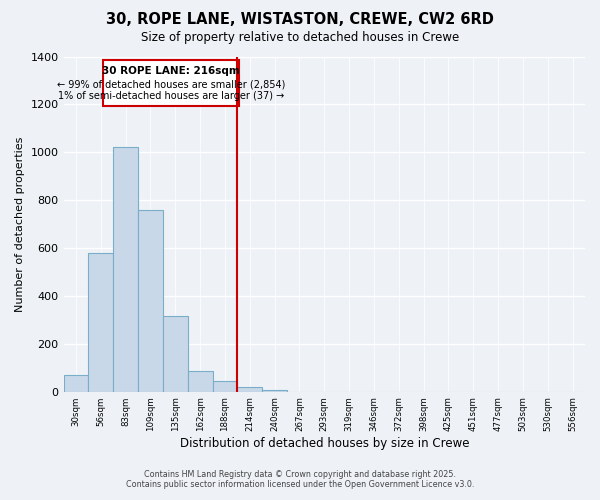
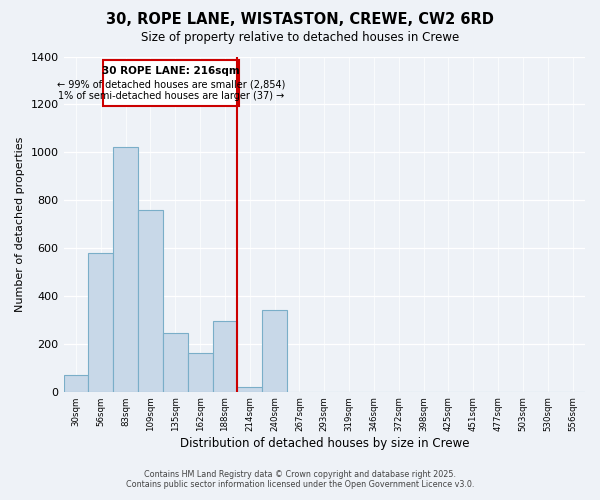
135sqm: 315 -> 245
162sqm: 88 -> 160
188sqm: 45 -> 295
240sqm: 8 -> 340
